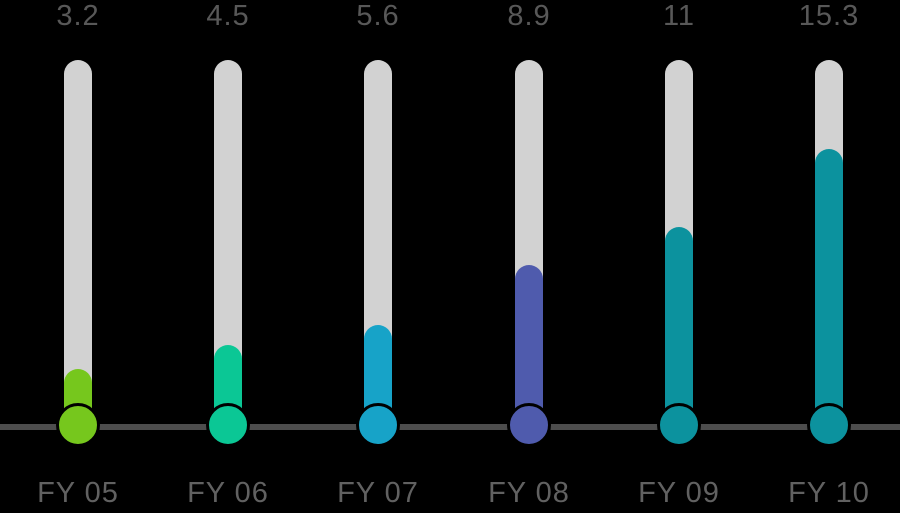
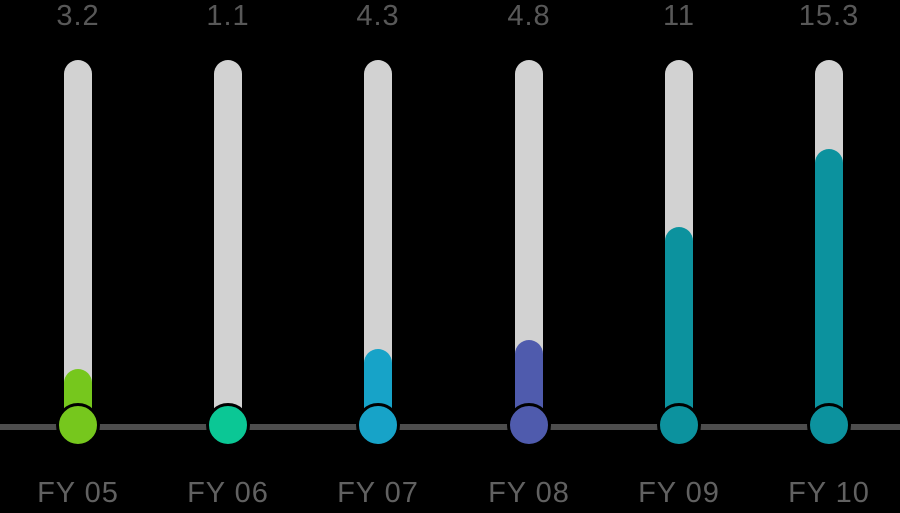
FY 06: 4.5 -> 1.1
FY 07: 5.6 -> 4.3
FY 08: 8.9 -> 4.8
